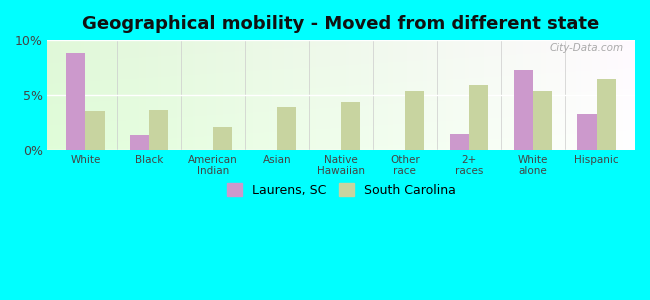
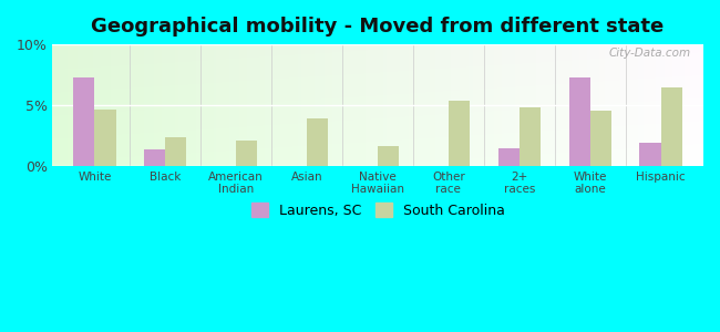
Laurens, SC/White: 8.8% -> 7.3%
South Carolina/White: 3.6% -> 4.7%
South Carolina/Black: 3.7% -> 2.4%
South Carolina/Native Hawaiian: 4.4% -> 1.7%
South Carolina/2+ races: 5.9% -> 4.8%
South Carolina/White alone: 5.4% -> 4.6%
Laurens, SC/Hispanic: 3.3% -> 1.9%
